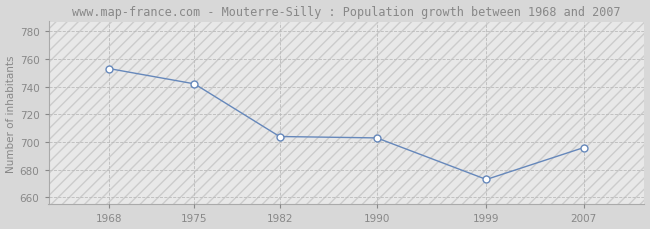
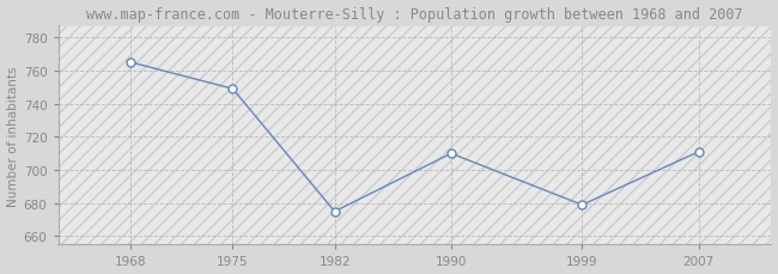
1968: 753 -> 765
1975: 742 -> 749
1982: 704 -> 675
1990: 703 -> 710
1999: 673 -> 679
2007: 696 -> 711
